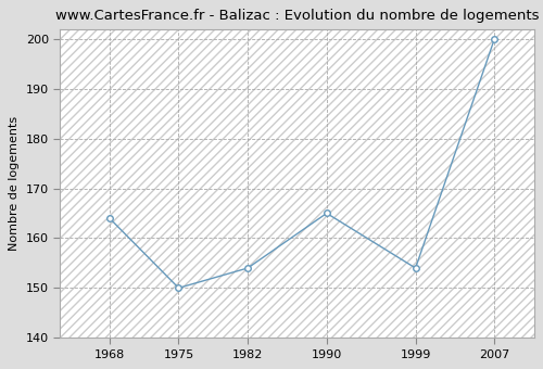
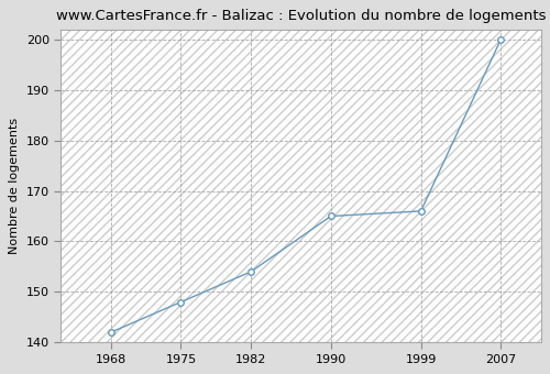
1968: 164 -> 142
1975: 150 -> 148
1999: 154 -> 166
